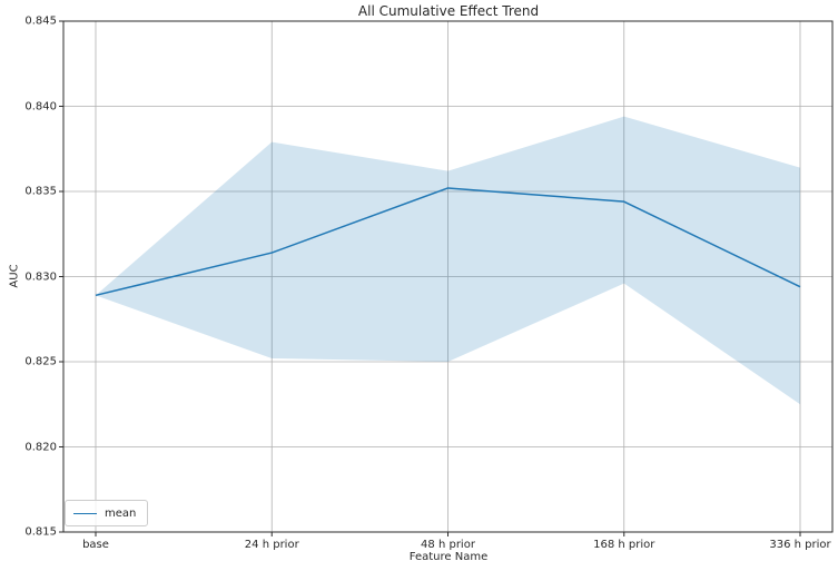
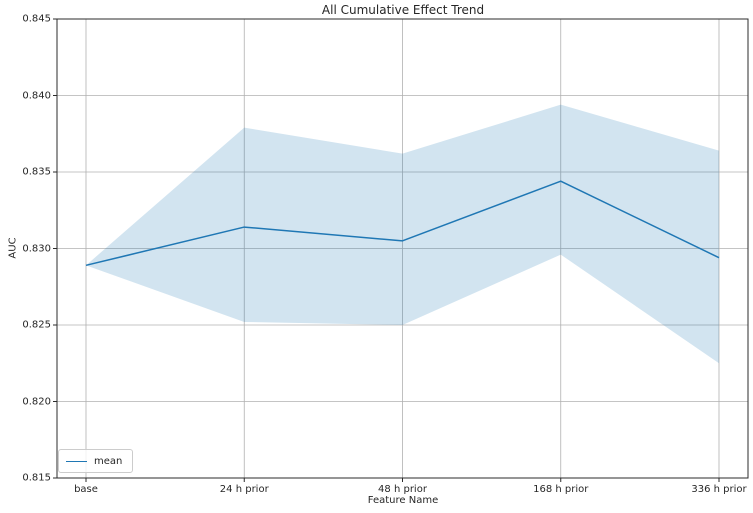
48 h prior: 0.8352 -> 0.8305
